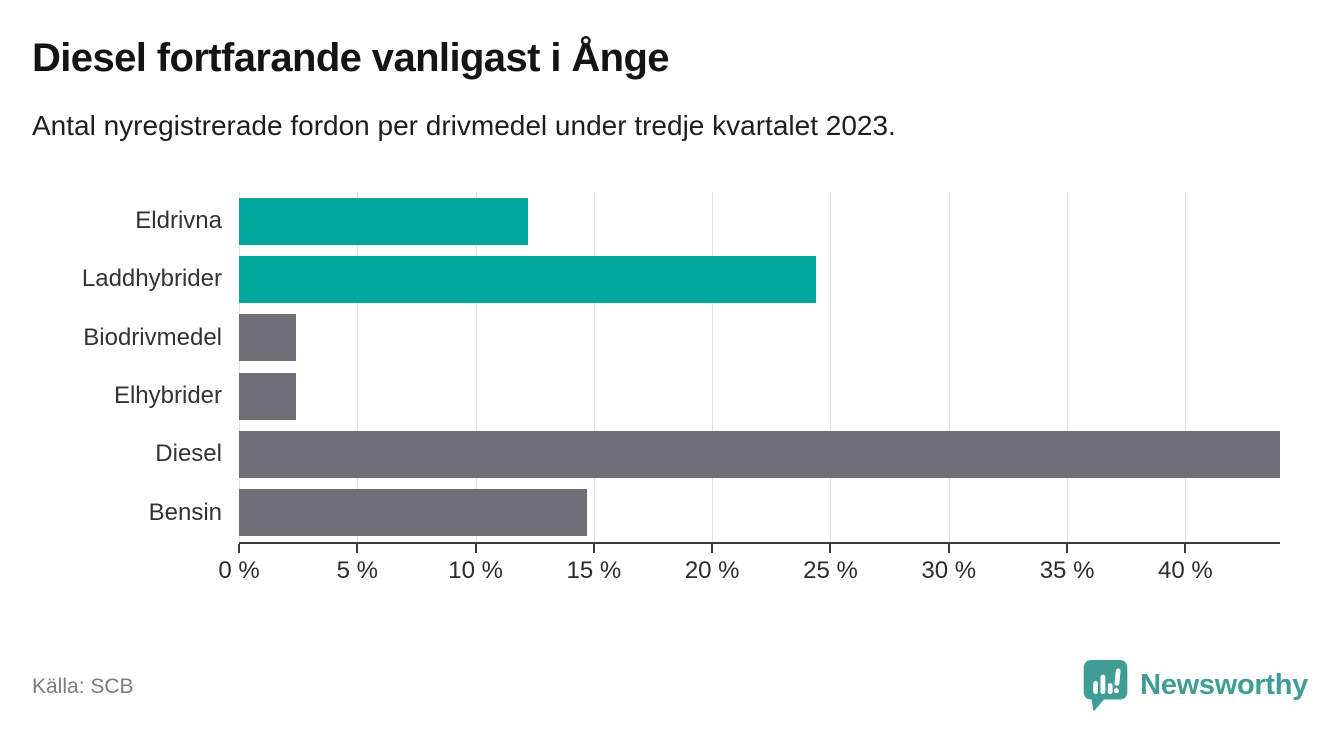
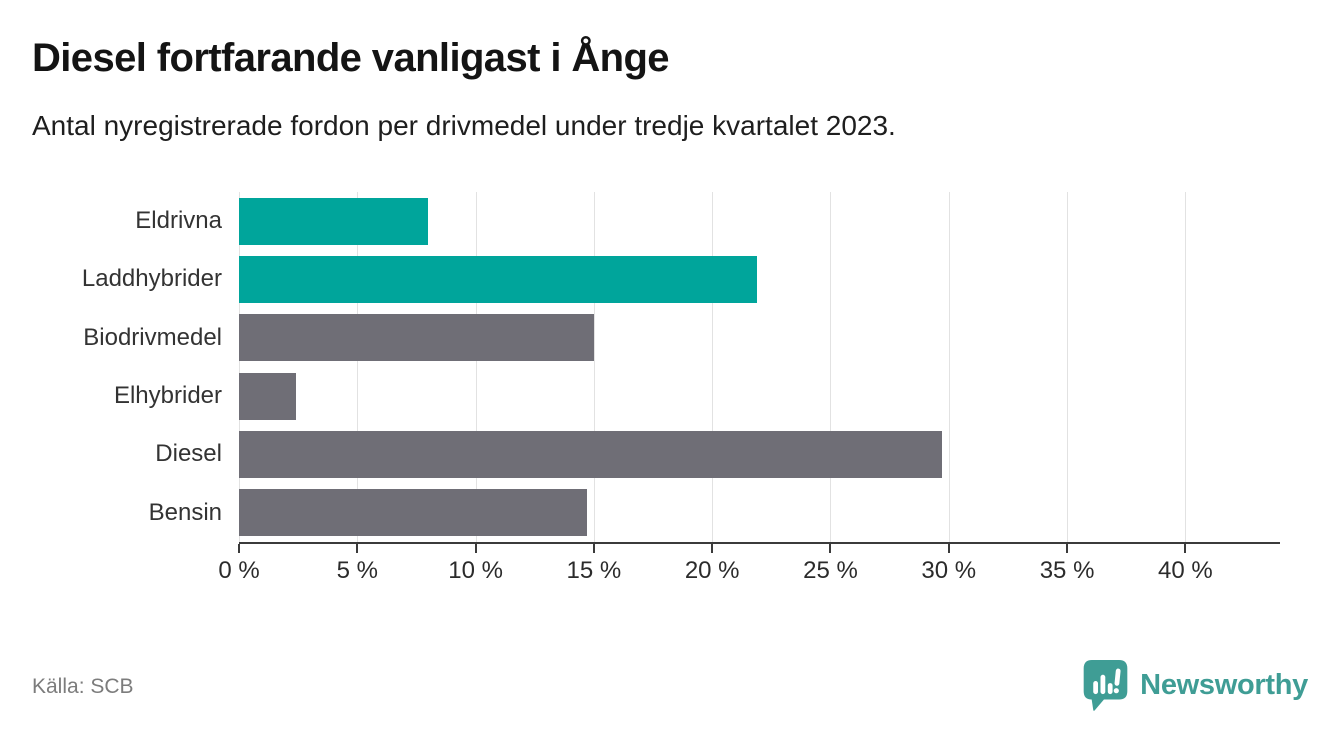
Eldrivna: 12.2% -> 8.0%
Laddhybrider: 24.4% -> 21.9%
Biodrivmedel: 2.4% -> 15.0%
Diesel: 44.0% -> 29.7%
